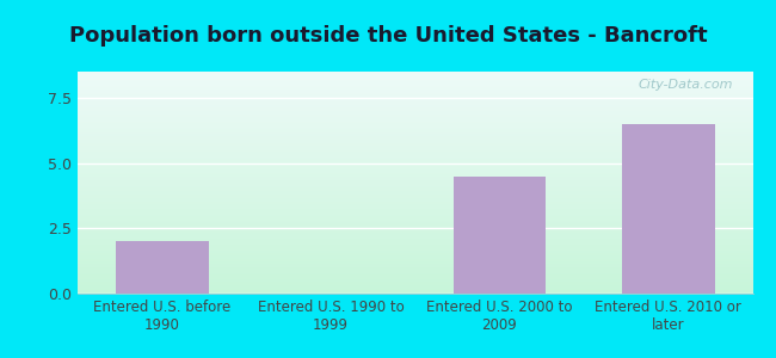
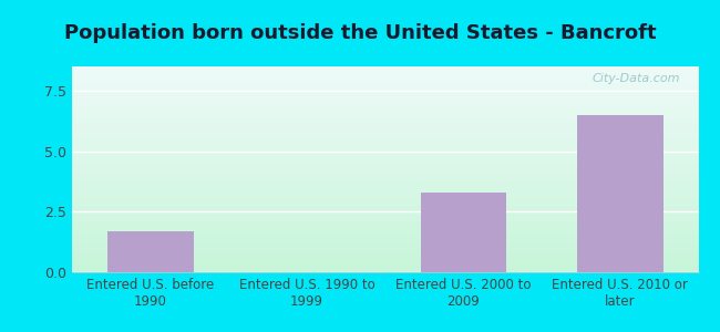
Entered U.S. before 1990: 2.0 -> 1.7
Entered U.S. 2000 to 2009: 4.5 -> 3.3
